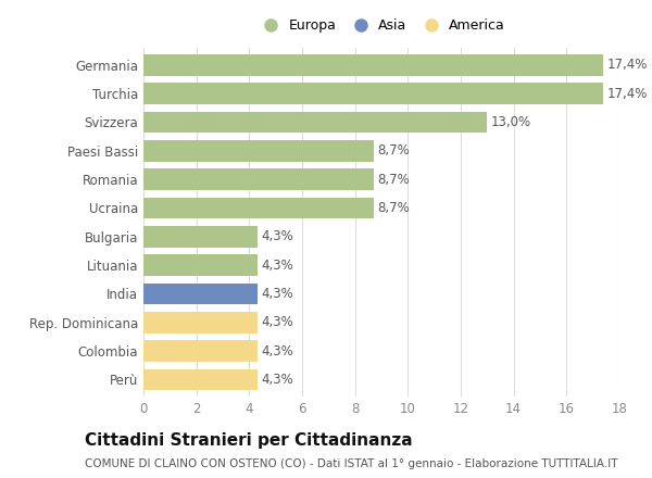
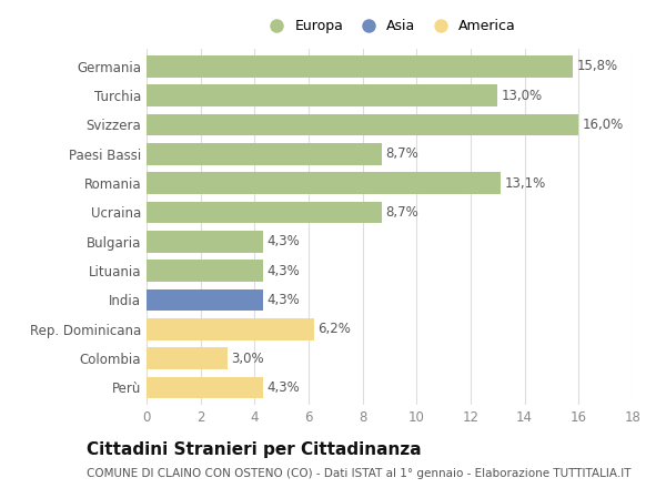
Germania: 17,4% -> 15,8%
Turchia: 17,4% -> 13,0%
Svizzera: 13,0% -> 16,0%
Romania: 8,7% -> 13,1%
Rep. Dominicana: 4,3% -> 6,2%
Colombia: 4,3% -> 3,0%
